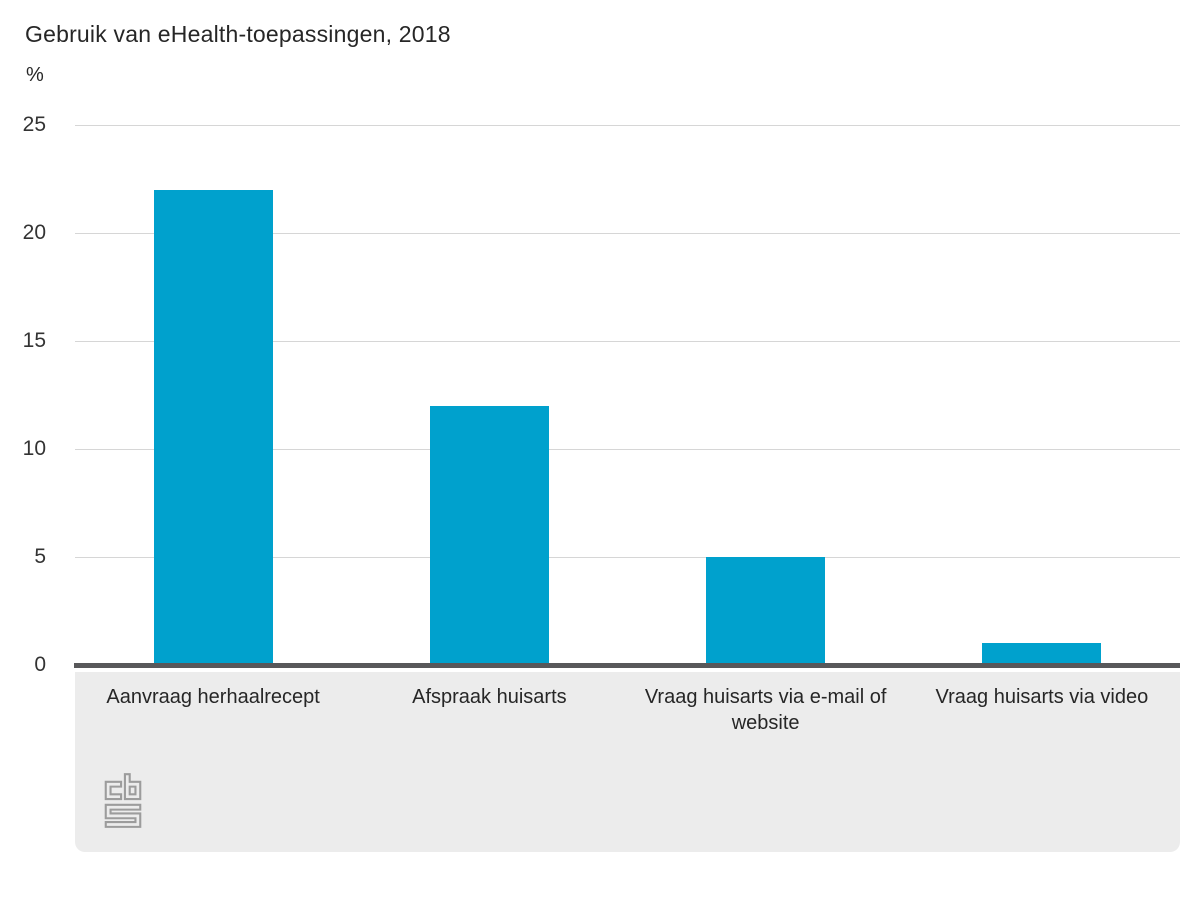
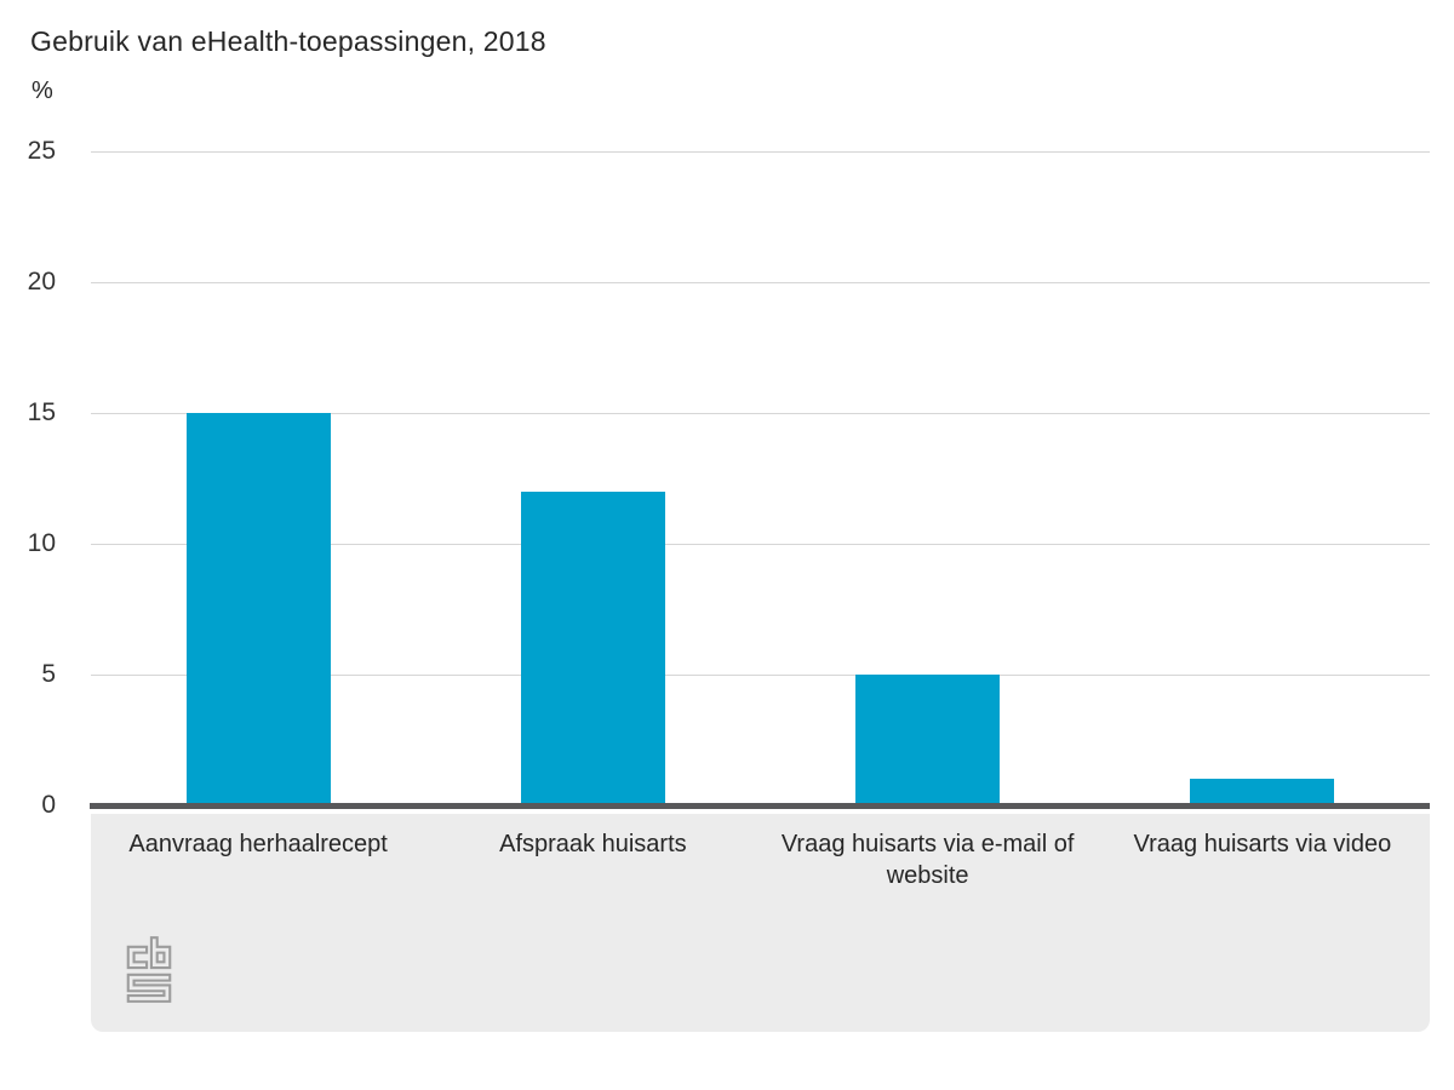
Aanvraag herhaalrecept: 22 -> 15
